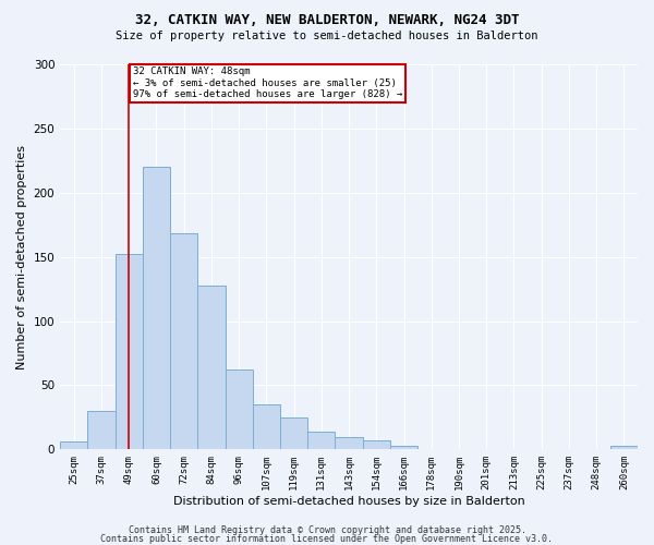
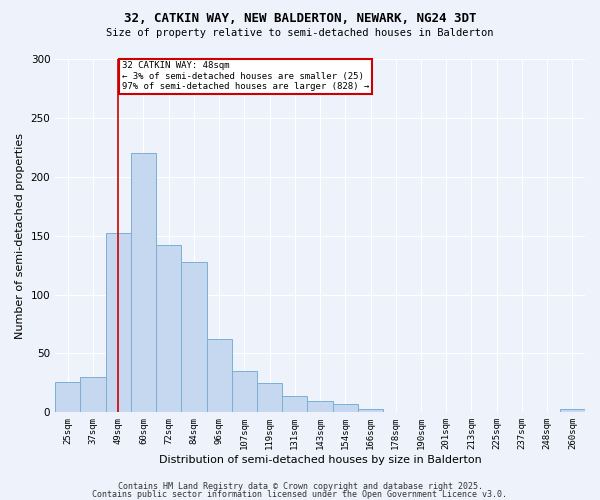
25sqm: 6 -> 26
72sqm: 168 -> 142
